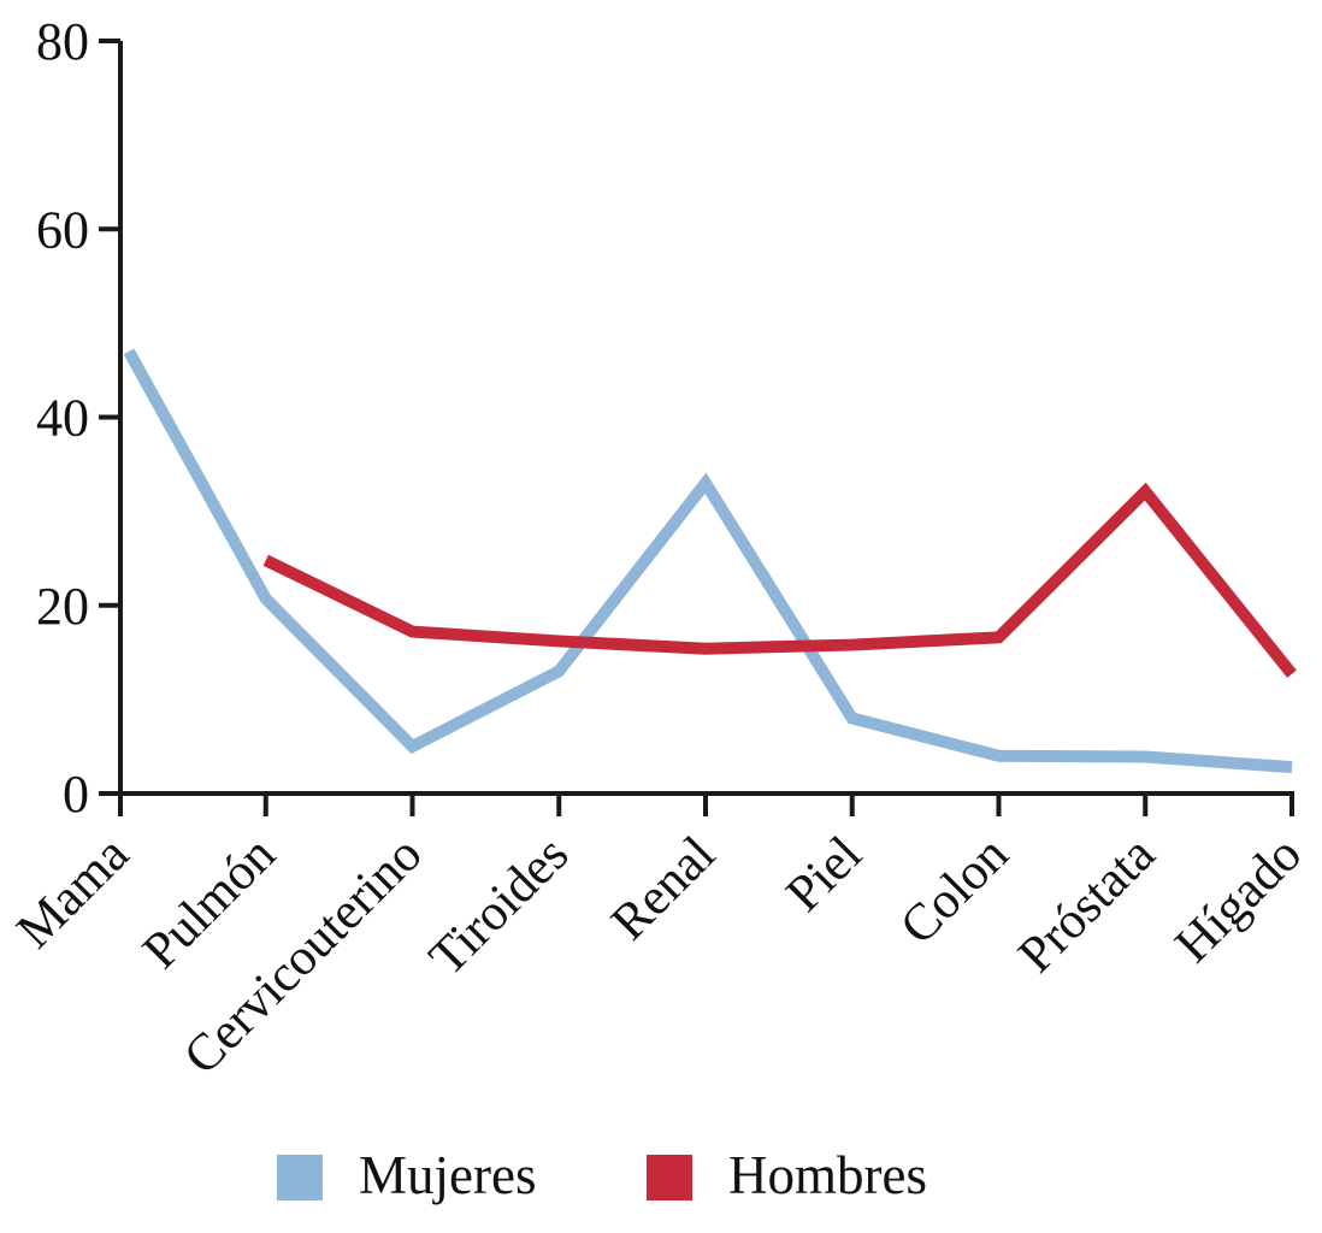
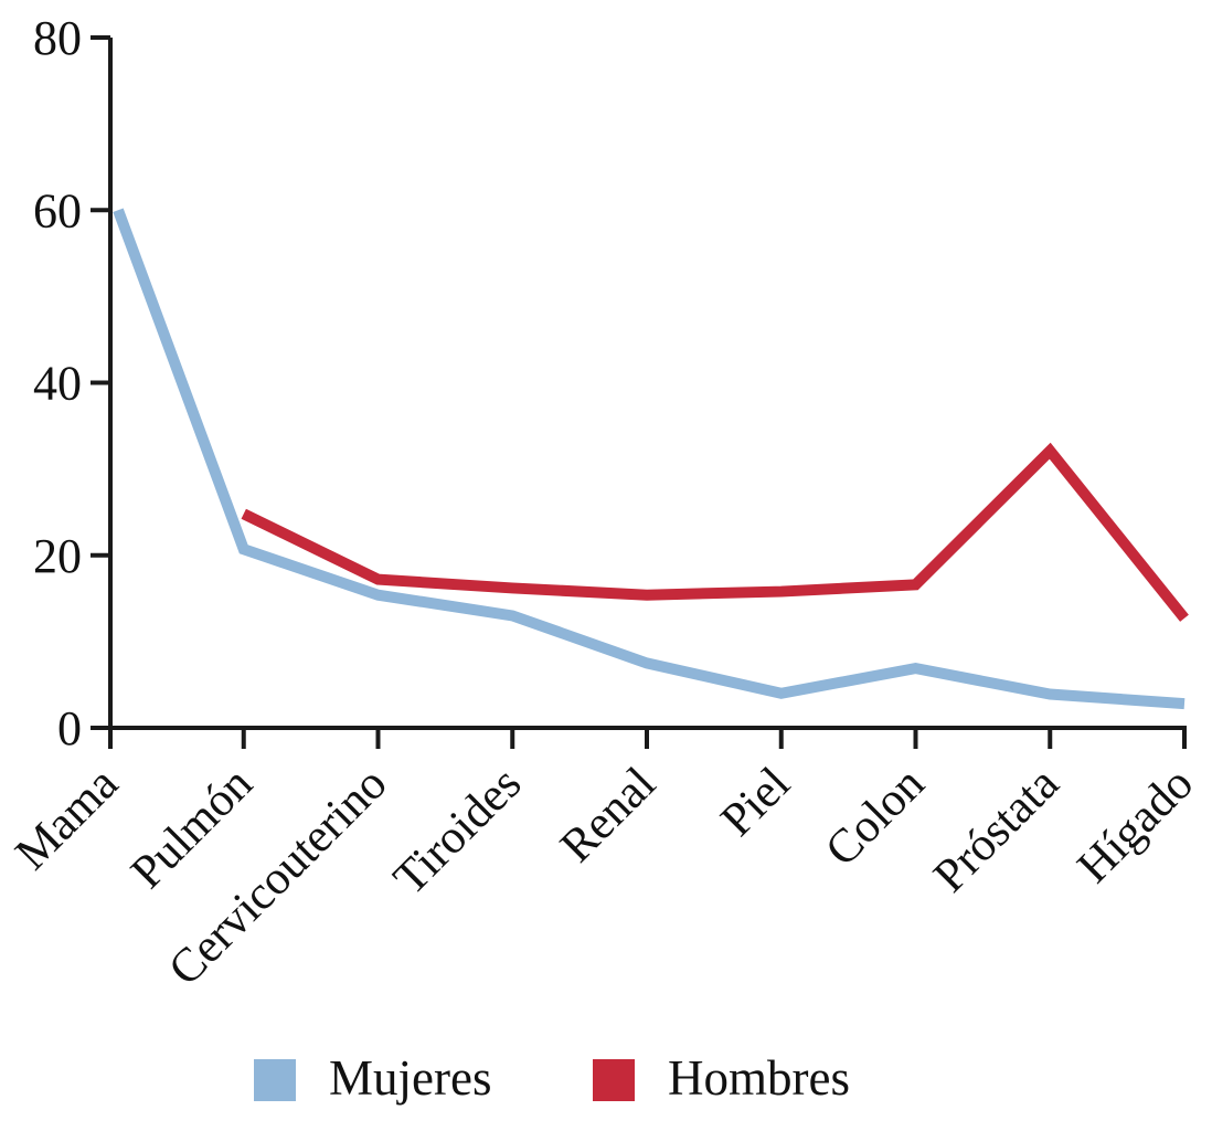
Mujeres/Mama: 47 -> 60
Mujeres/Cervicouterino: 5 -> 15
Mujeres/Renal: 33 -> 8
Mujeres/Piel: 8 -> 4
Mujeres/Colon: 4 -> 7
